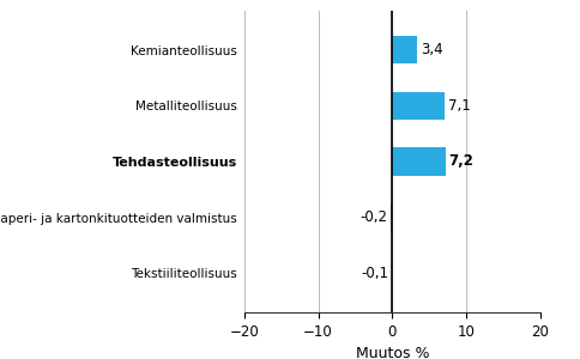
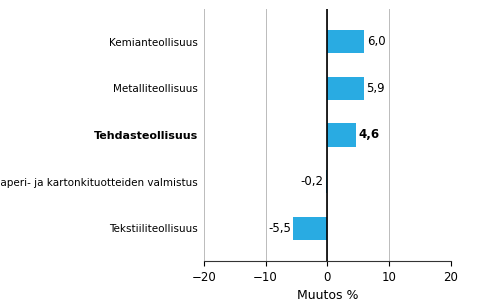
Kemianteollisuus: 3,4 -> 6,0
Metalliteollisuus: 7,1 -> 5,9
Tehdasteollisuus: 7,2 -> 4,6
Tekstiiliteollisuus: -0,1 -> -5,5
